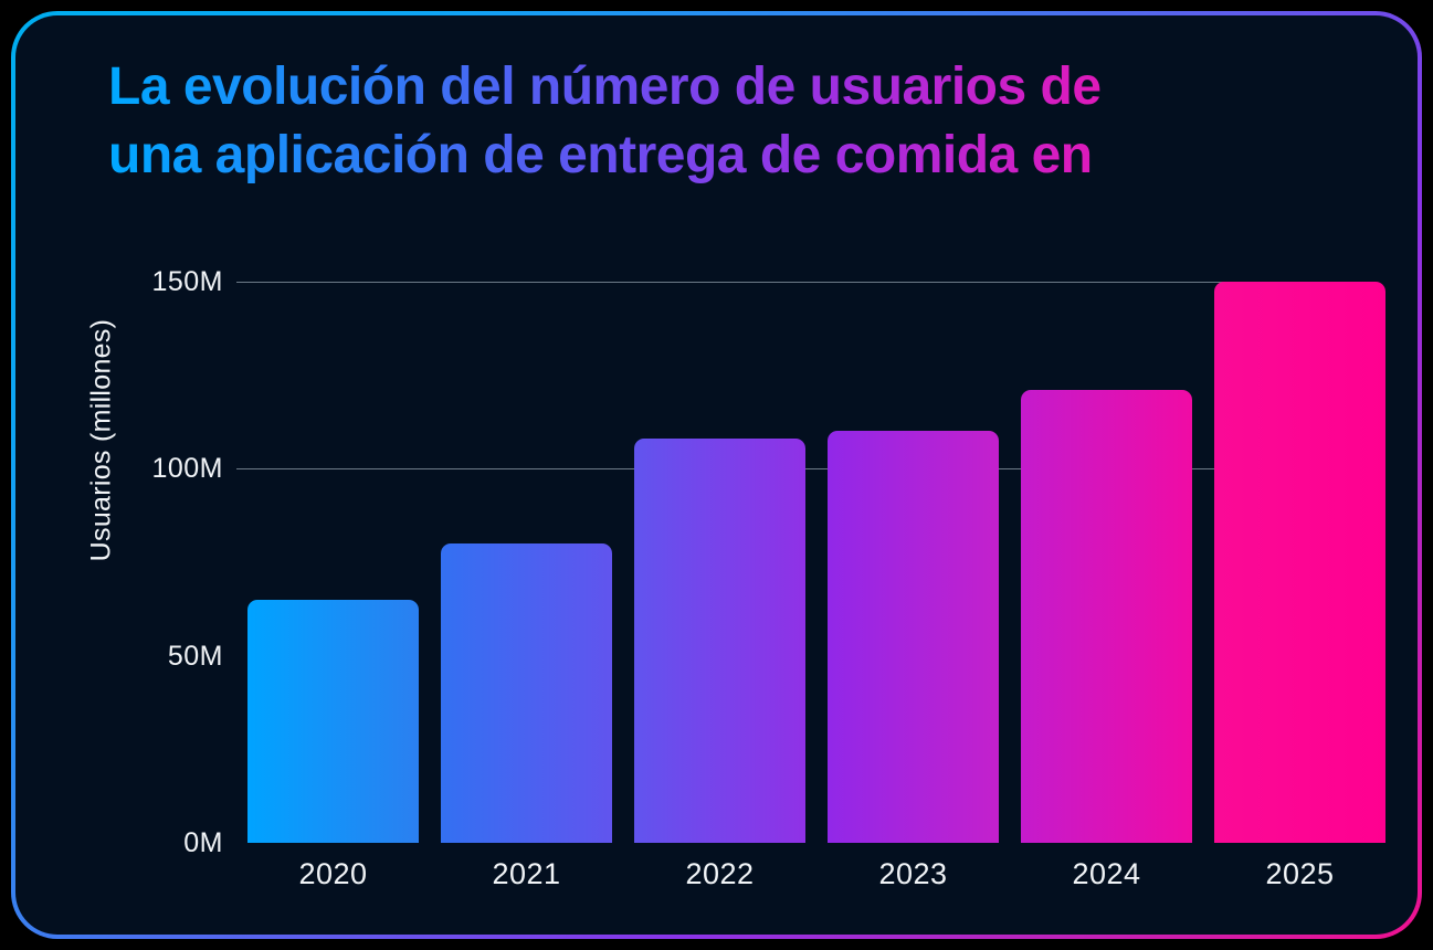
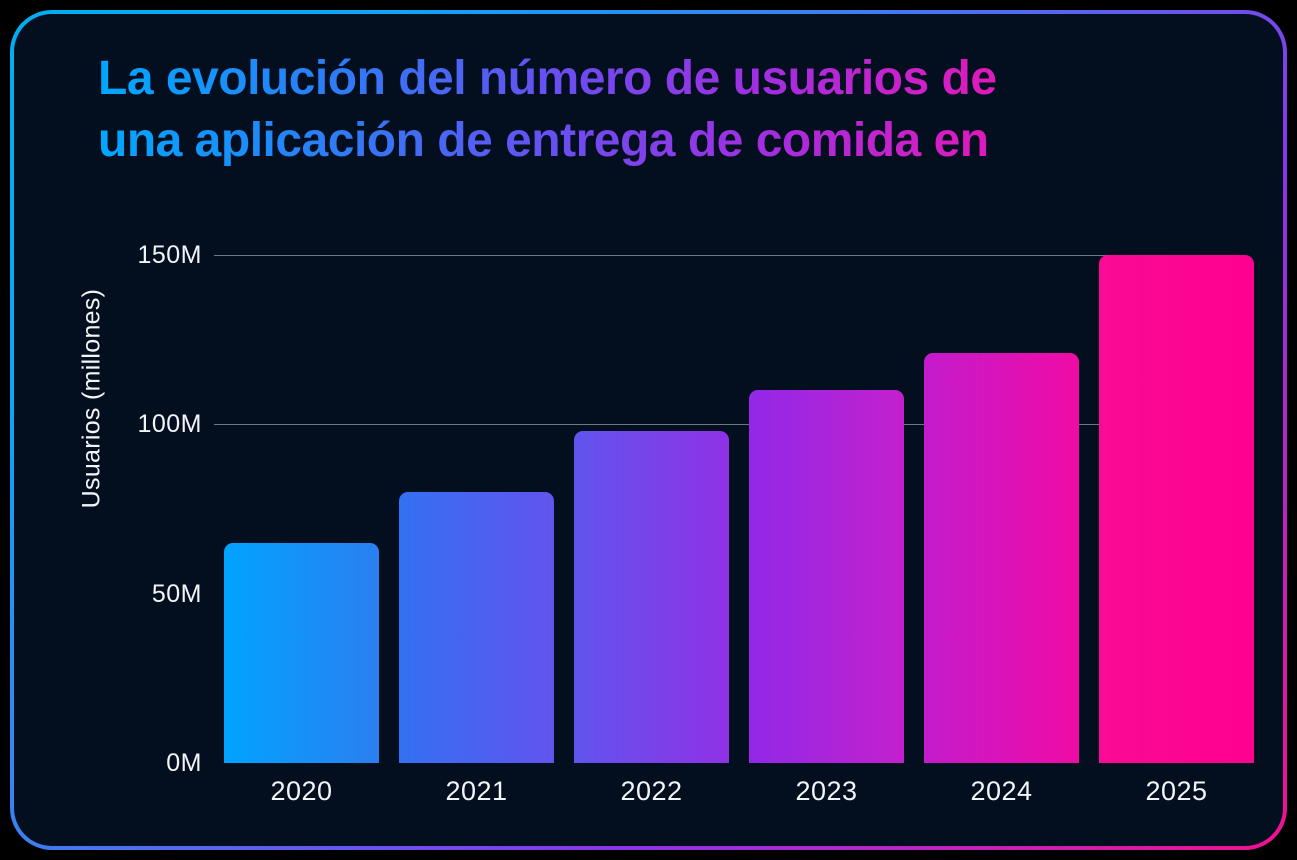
2022: 108M -> 98M
